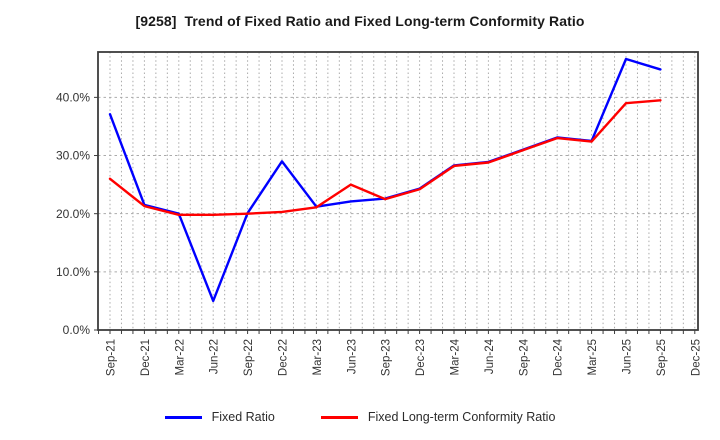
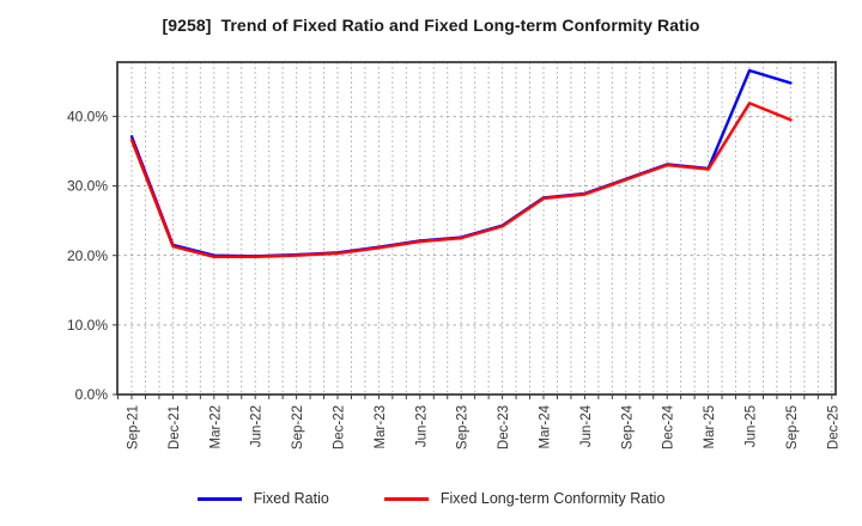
Fixed Long-term Conformity Ratio/Sep-21: 26% -> 37%
Fixed Ratio/Jun-22: 5% -> 20%
Fixed Ratio/Dec-22: 29% -> 20%
Fixed Long-term Conformity Ratio/Jun-23: 25% -> 22%
Fixed Long-term Conformity Ratio/Jun-25: 39% -> 42%
